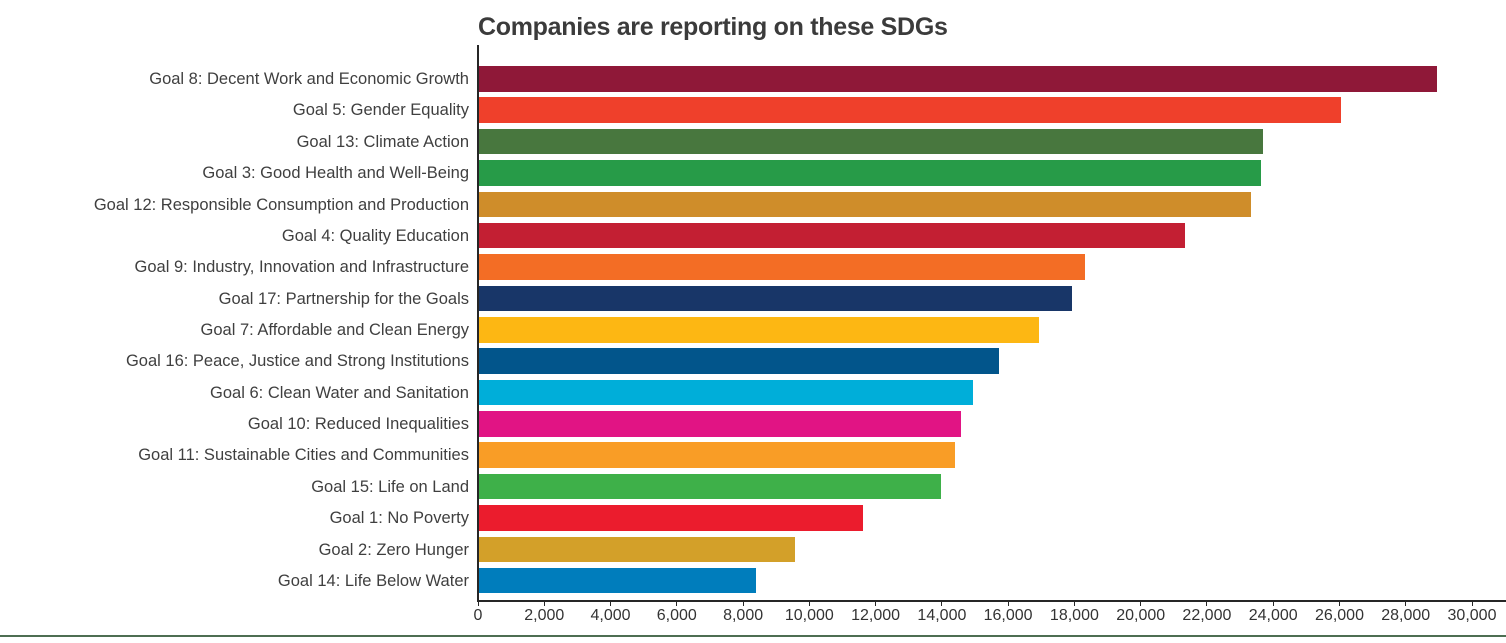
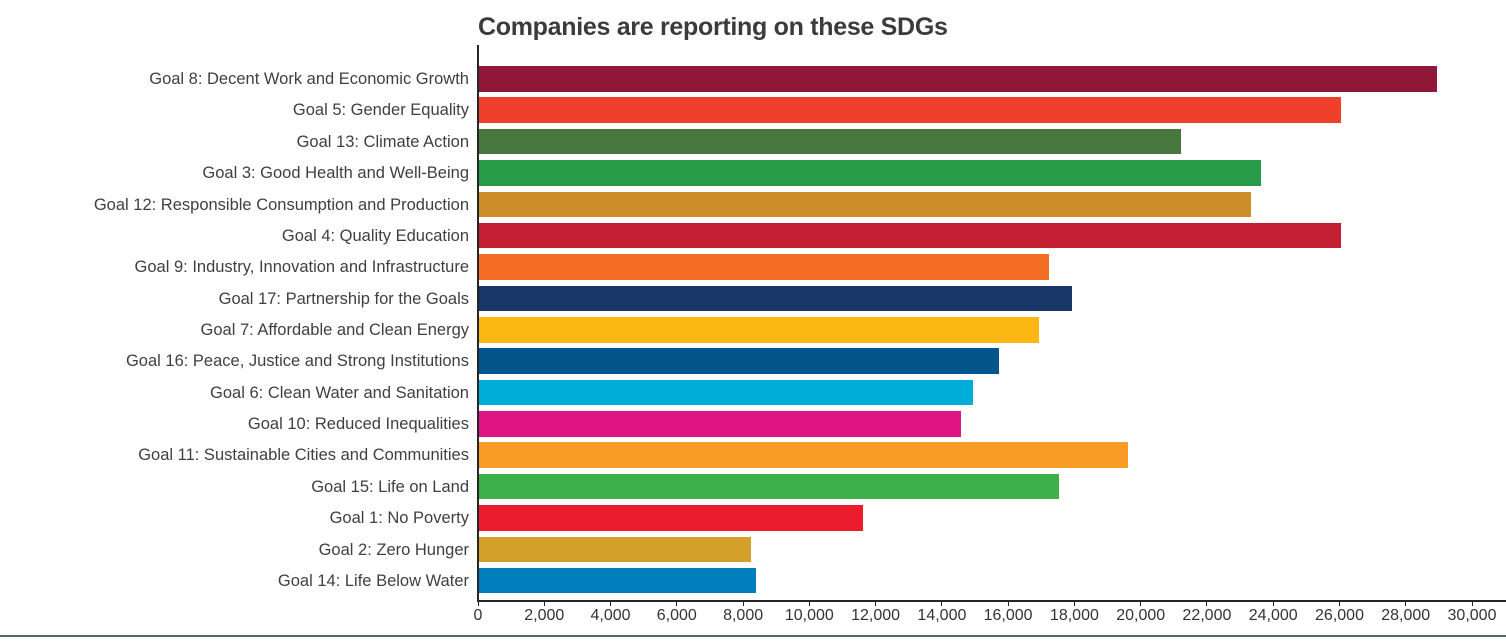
Goal 13: Climate Action: 23600 -> 21200
Goal 4: Quality Education: 21300 -> 26000
Goal 9: Industry, Innovation and Infrastructure: 18300 -> 17200
Goal 11: Sustainable Cities and Communities: 14400 -> 19600
Goal 15: Life on Land: 14000 -> 17500
Goal 2: Zero Hunger: 9600 -> 8200
